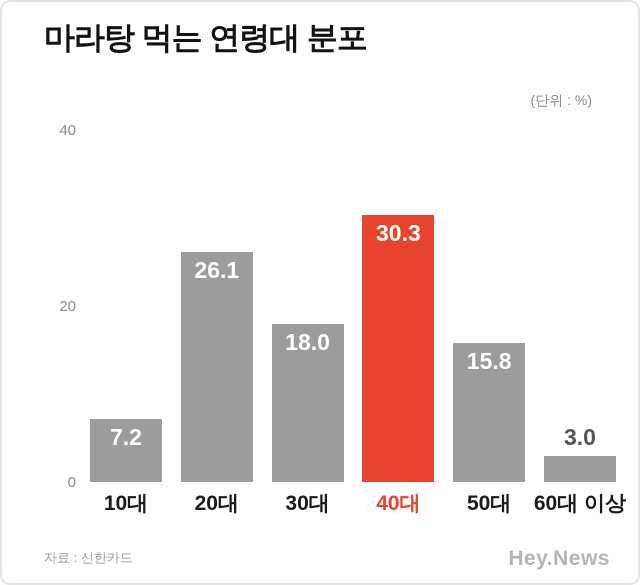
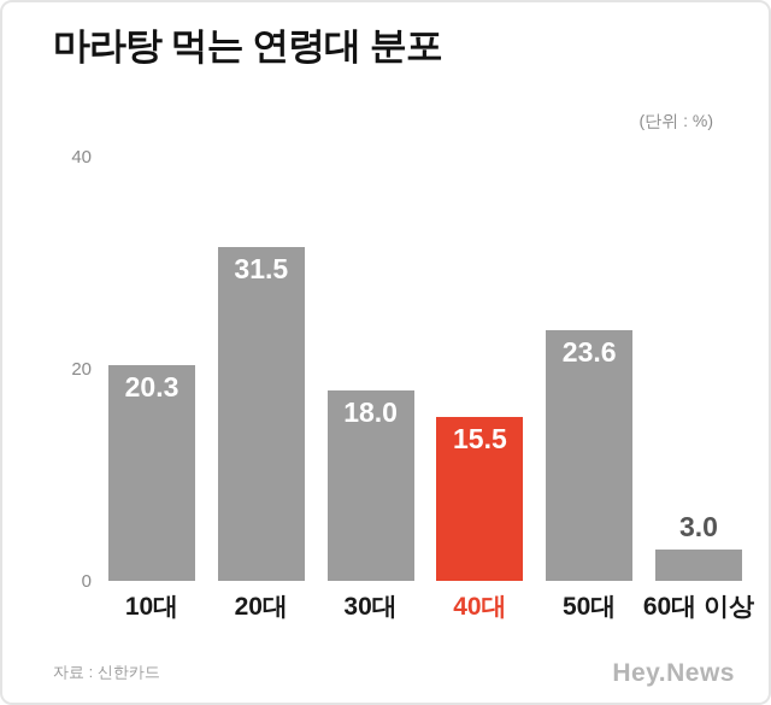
10대: 7.2 -> 20.3
20대: 26.1 -> 31.5
40대: 30.3 -> 15.5
50대: 15.8 -> 23.6
